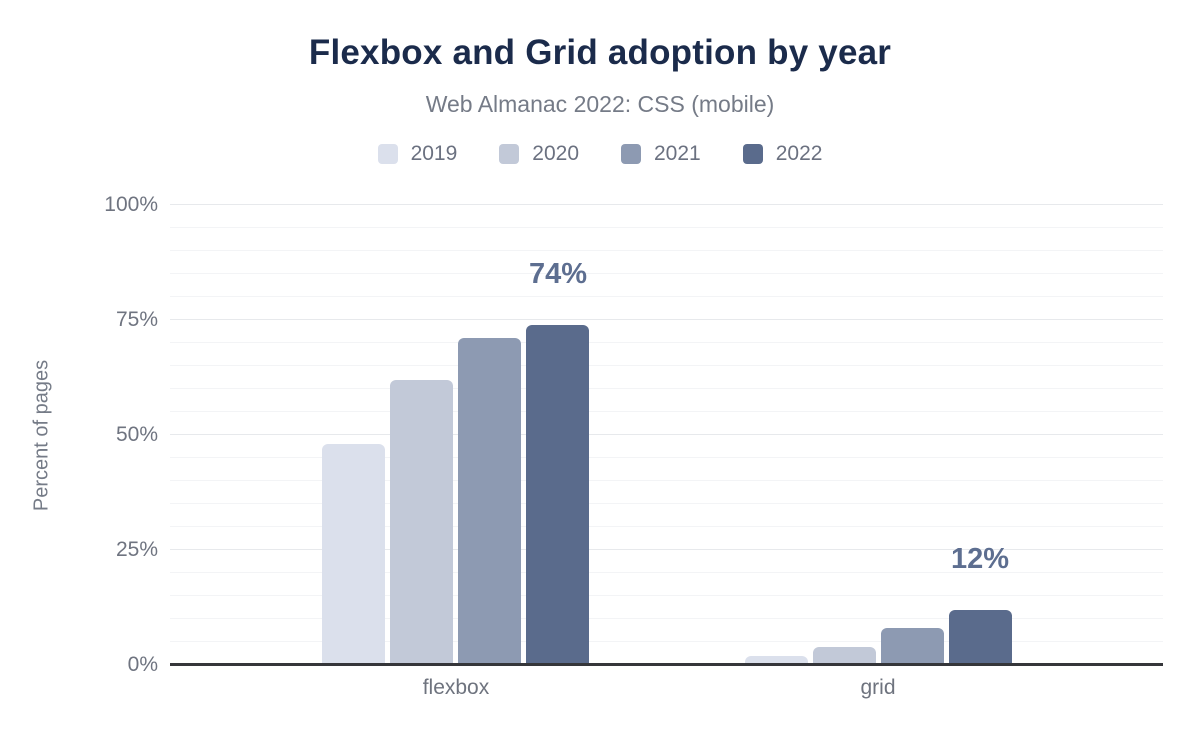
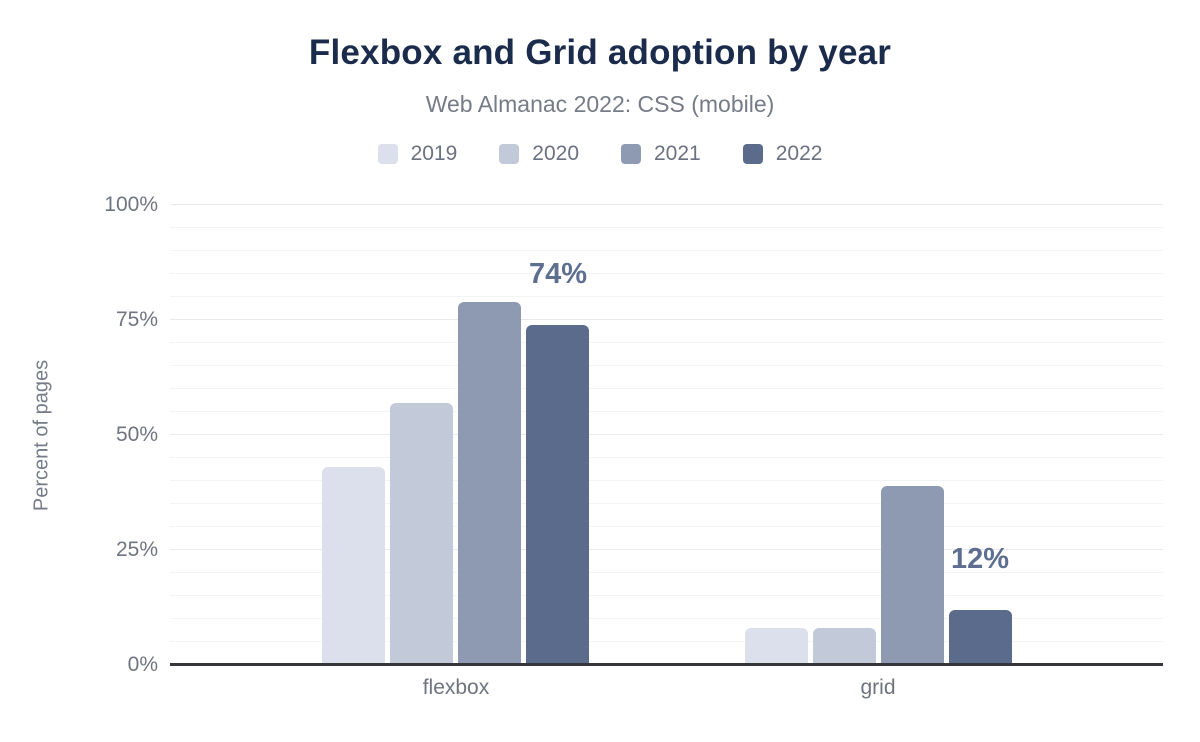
2019/flexbox: 48% -> 43%
2020/flexbox: 62% -> 57%
2021/flexbox: 71% -> 79%
2019/grid: 2% -> 8%
2020/grid: 4% -> 8%
2021/grid: 8% -> 39%
